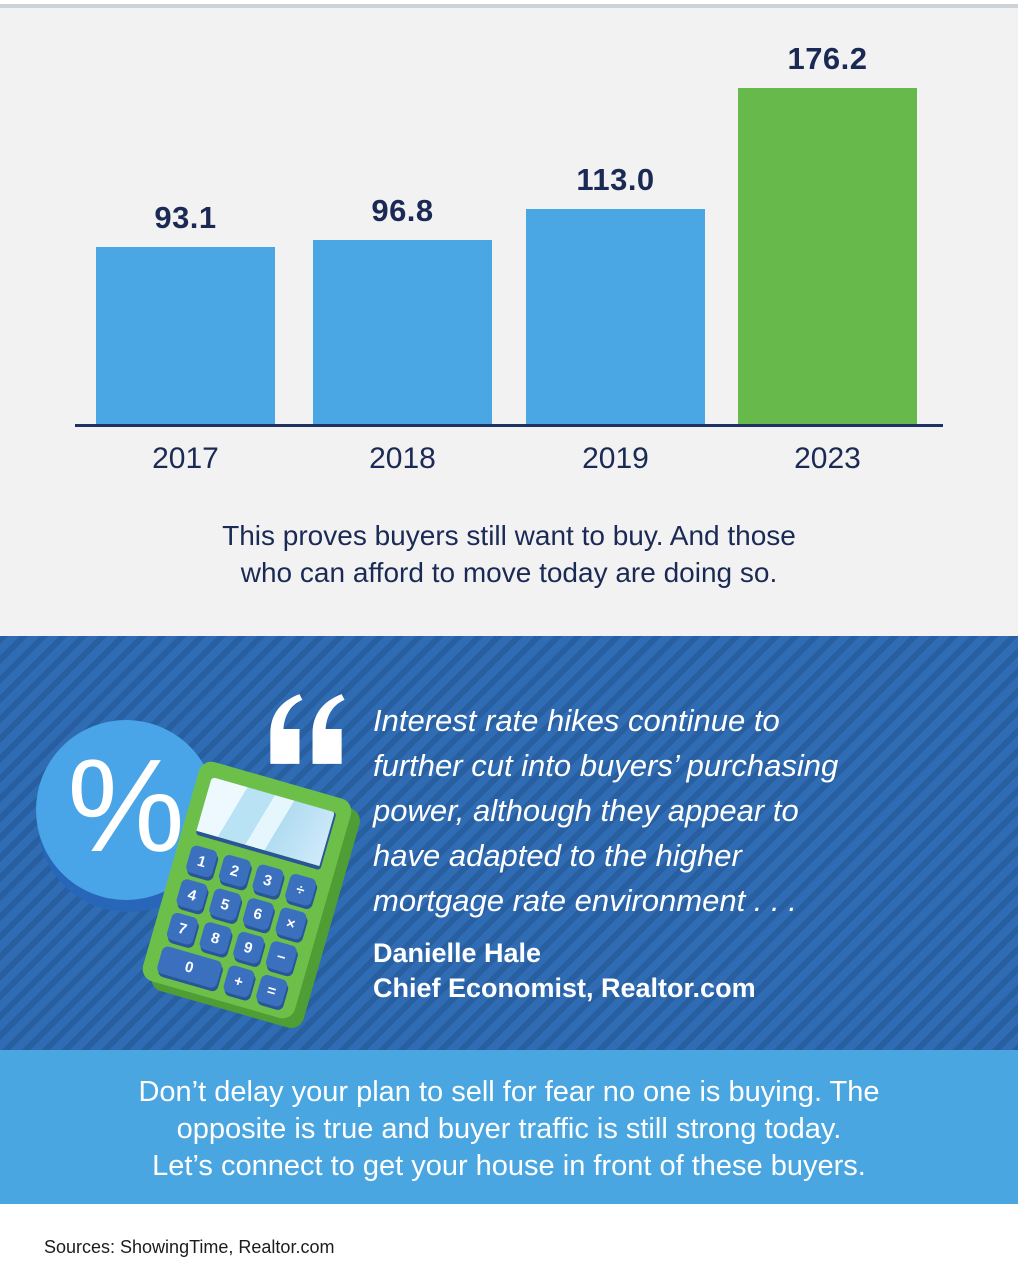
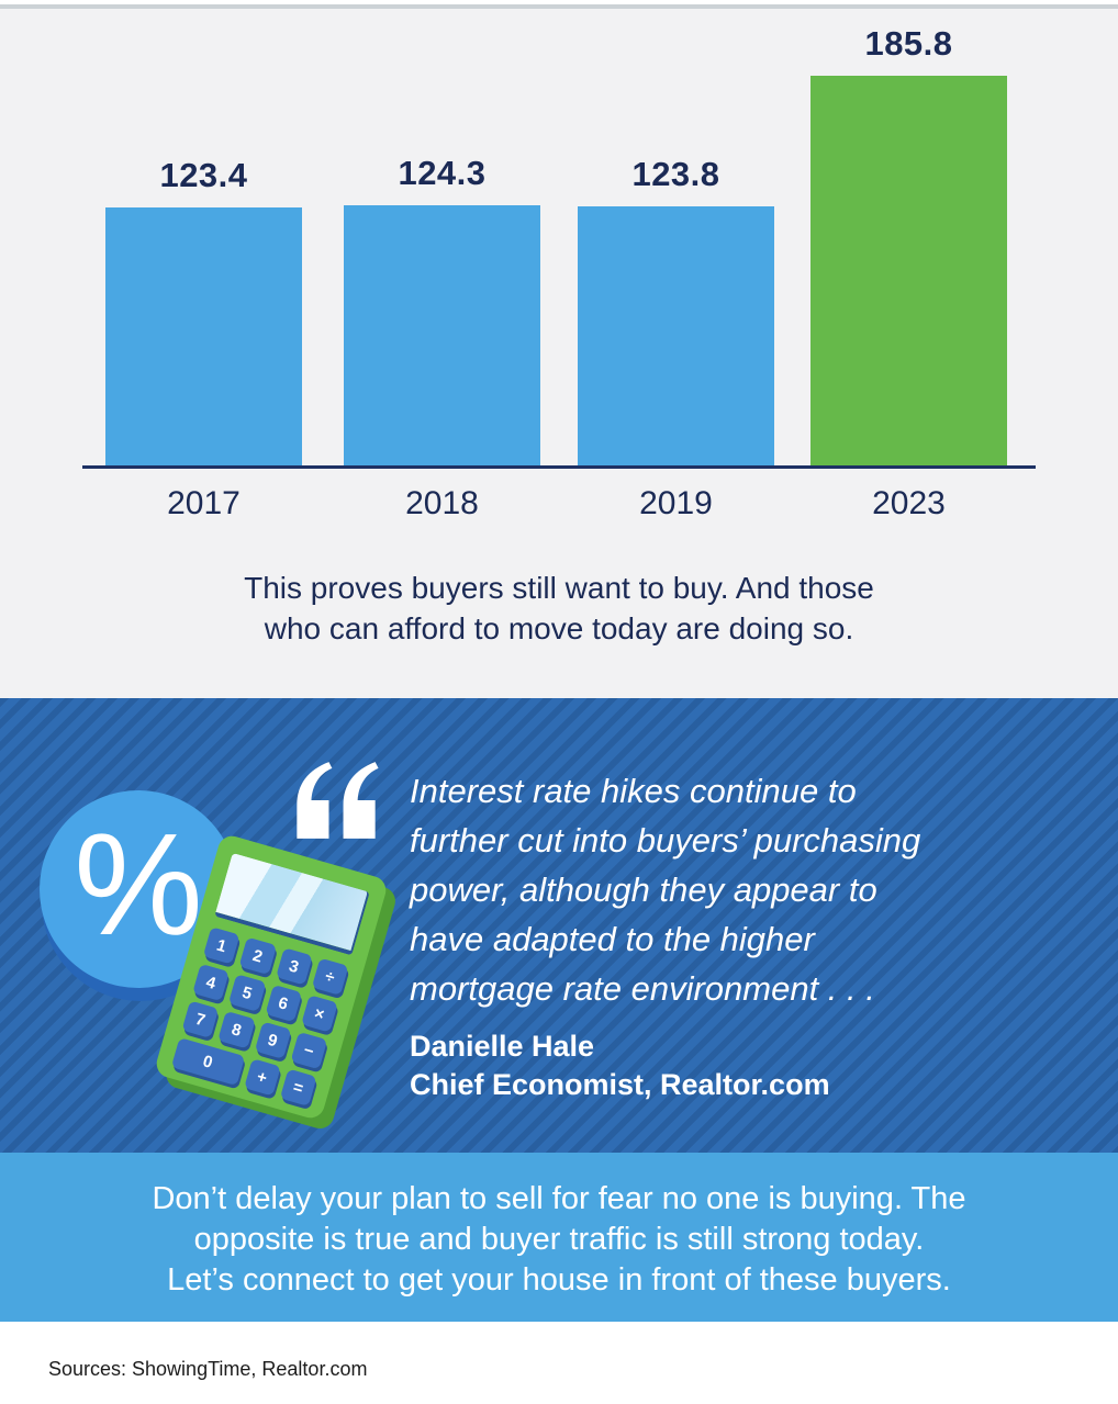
2017: 93.1 -> 123.4
2018: 96.8 -> 124.3
2019: 113.0 -> 123.8
2023: 176.2 -> 185.8
